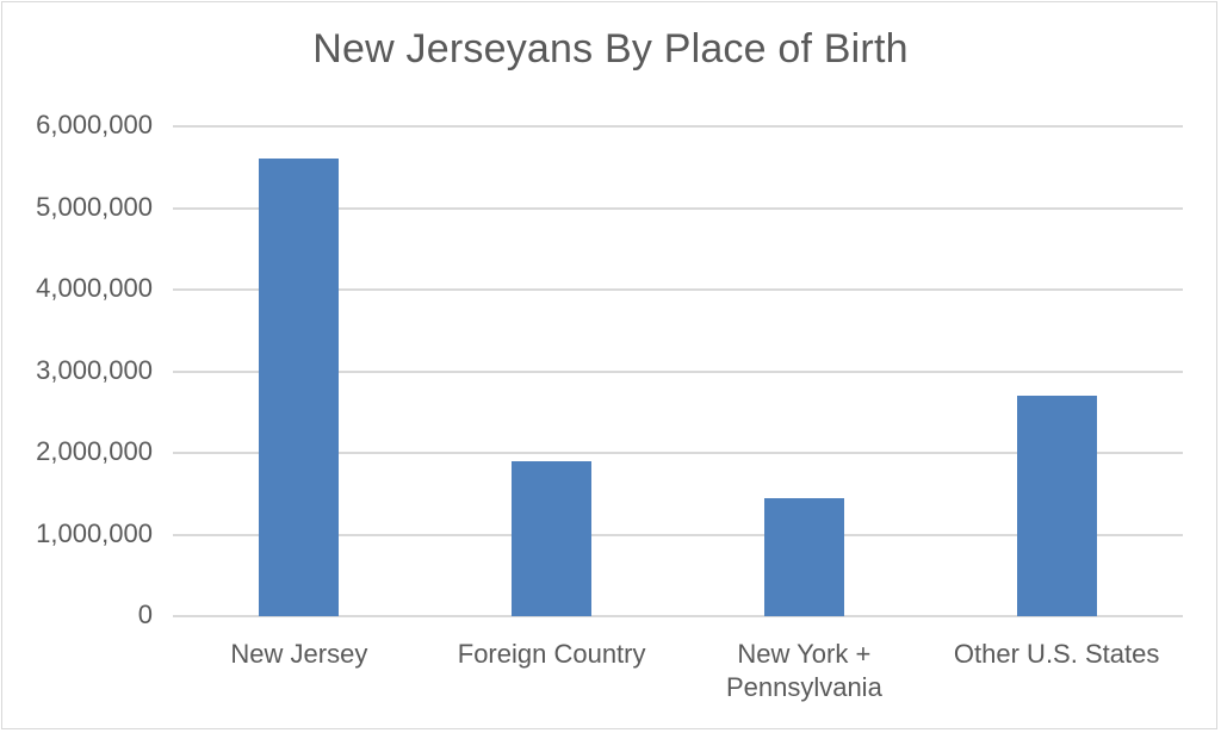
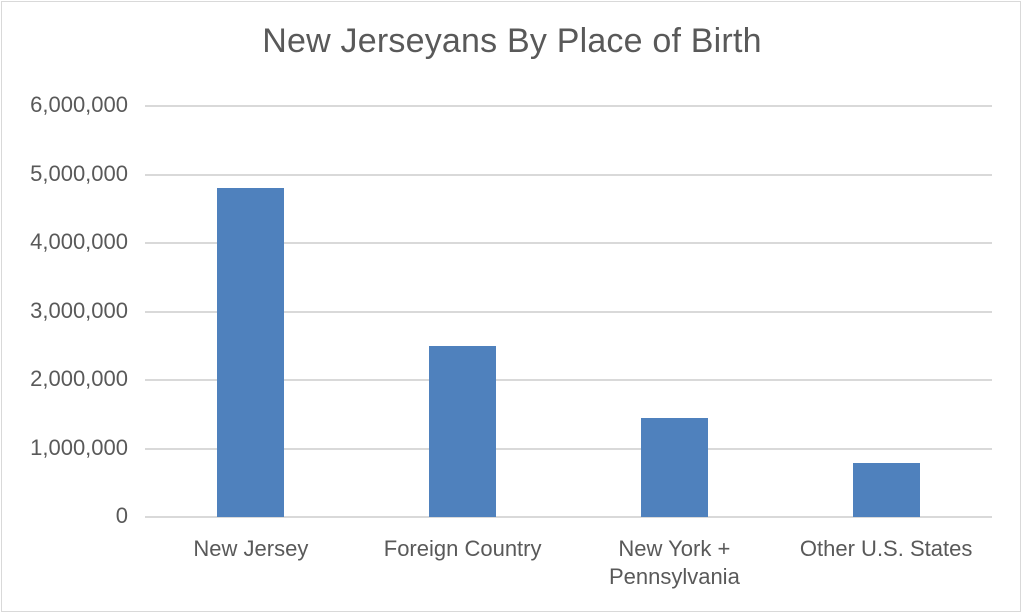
New Jersey: 5600000 -> 4800000
Foreign Country: 1900000 -> 2500000
Other U.S. States: 2700000 -> 800000
